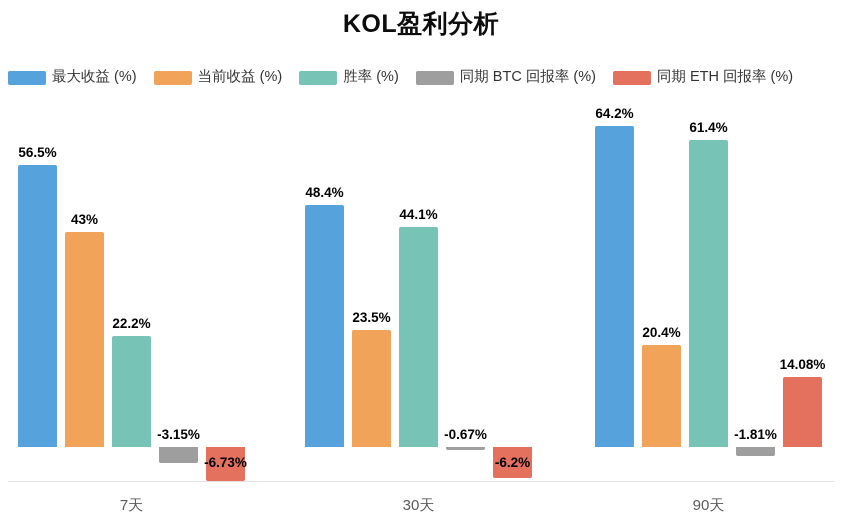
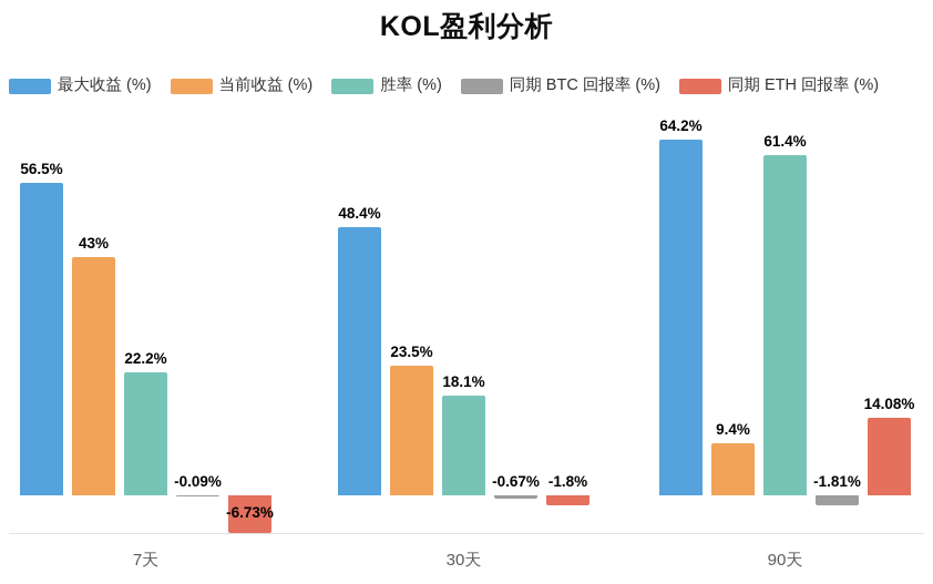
同期 BTC 回报率 (%)/7天: -3.15% -> -0.09%
胜率 (%)/30天: 44.1% -> 18.1%
同期 ETH 回报率 (%)/30天: -6.2% -> -1.8%
当前收益 (%)/90天: 20.4% -> 9.4%
